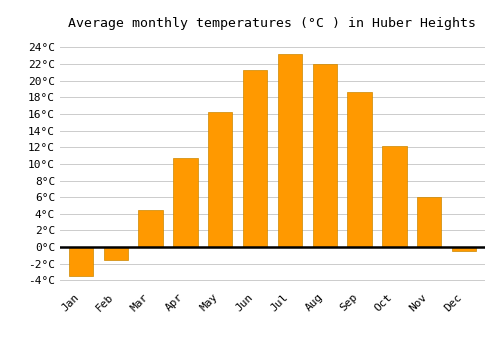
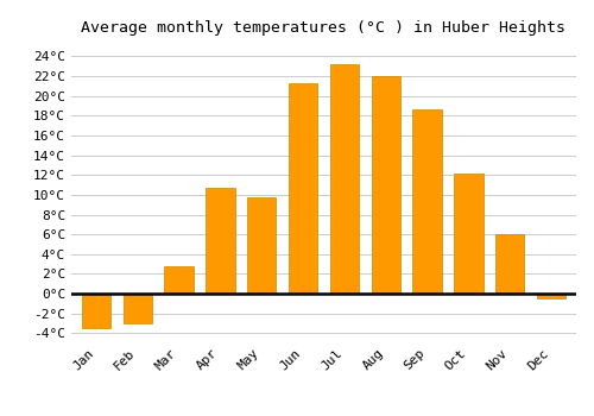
Feb: -1.5°C -> -3.0°C
Mar: 4.5°C -> 2.8°C
May: 16.3°C -> 9.8°C
